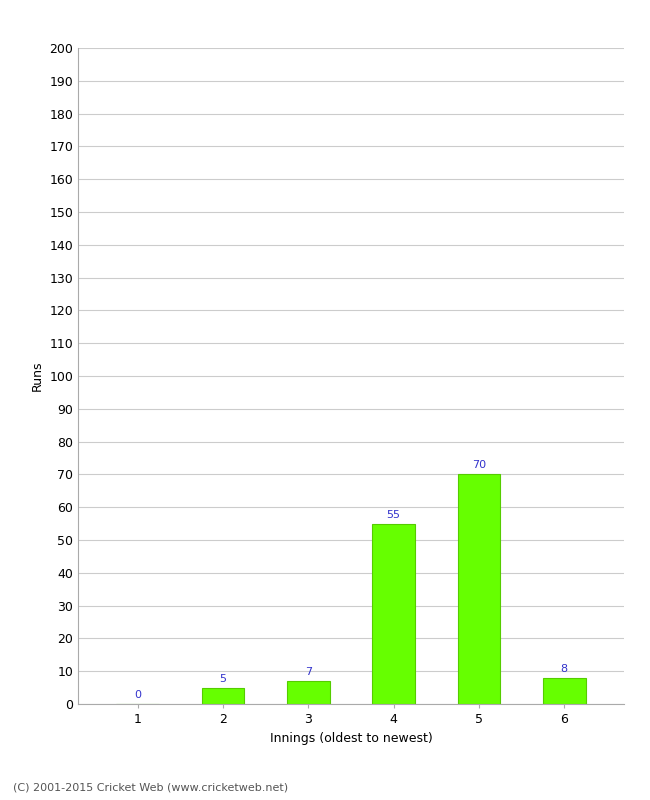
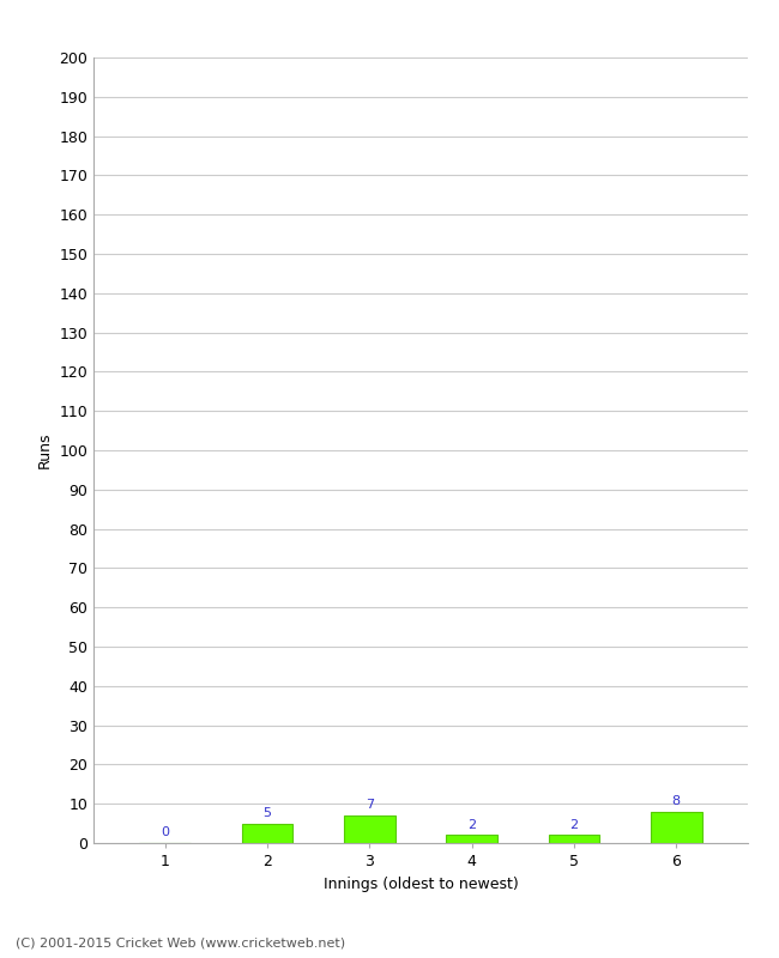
4: 55 -> 2
5: 70 -> 2
